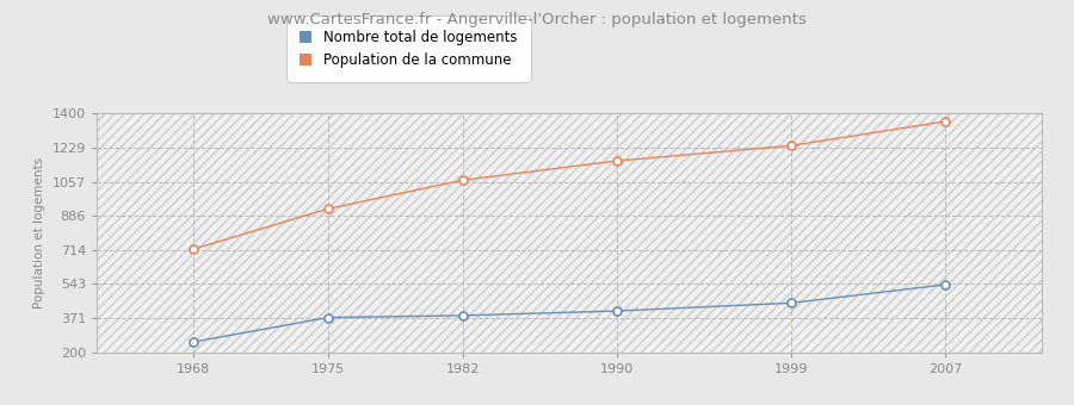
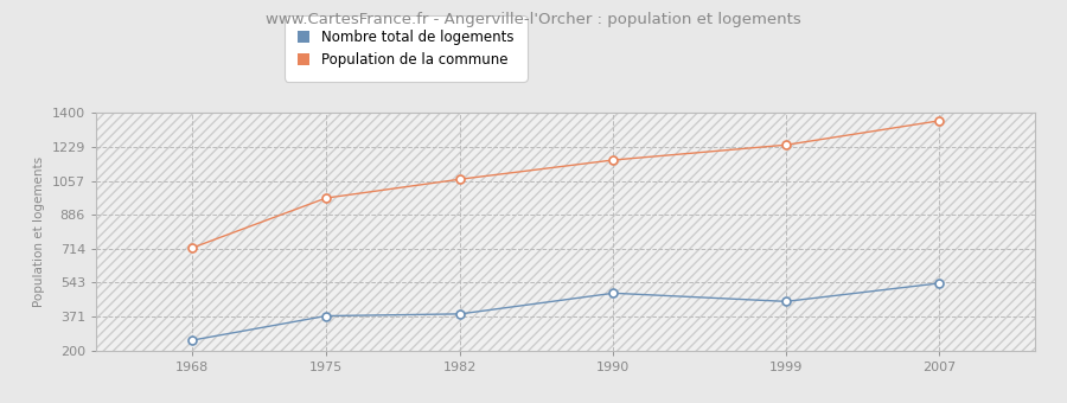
Population de la commune/1975: 920 -> 970
Nombre total de logements/1990: 410 -> 490
